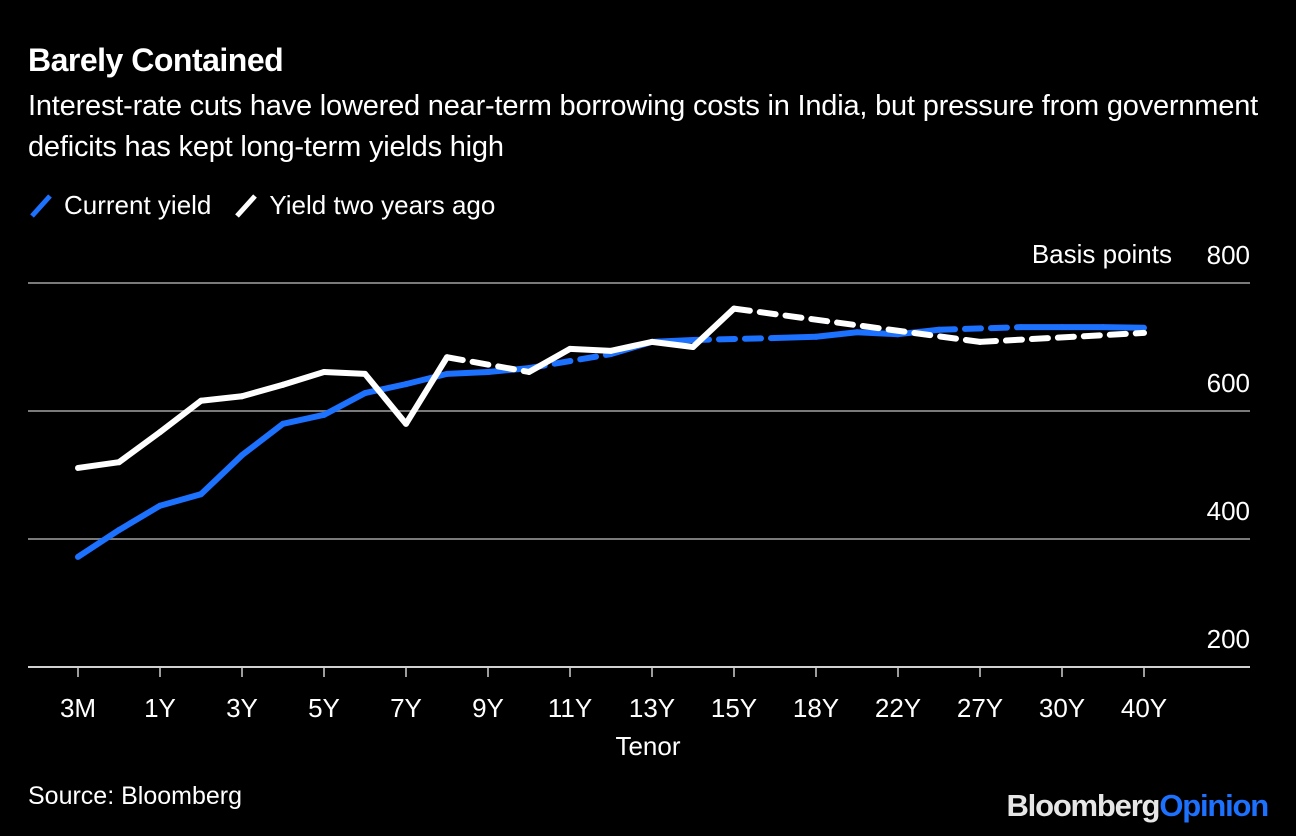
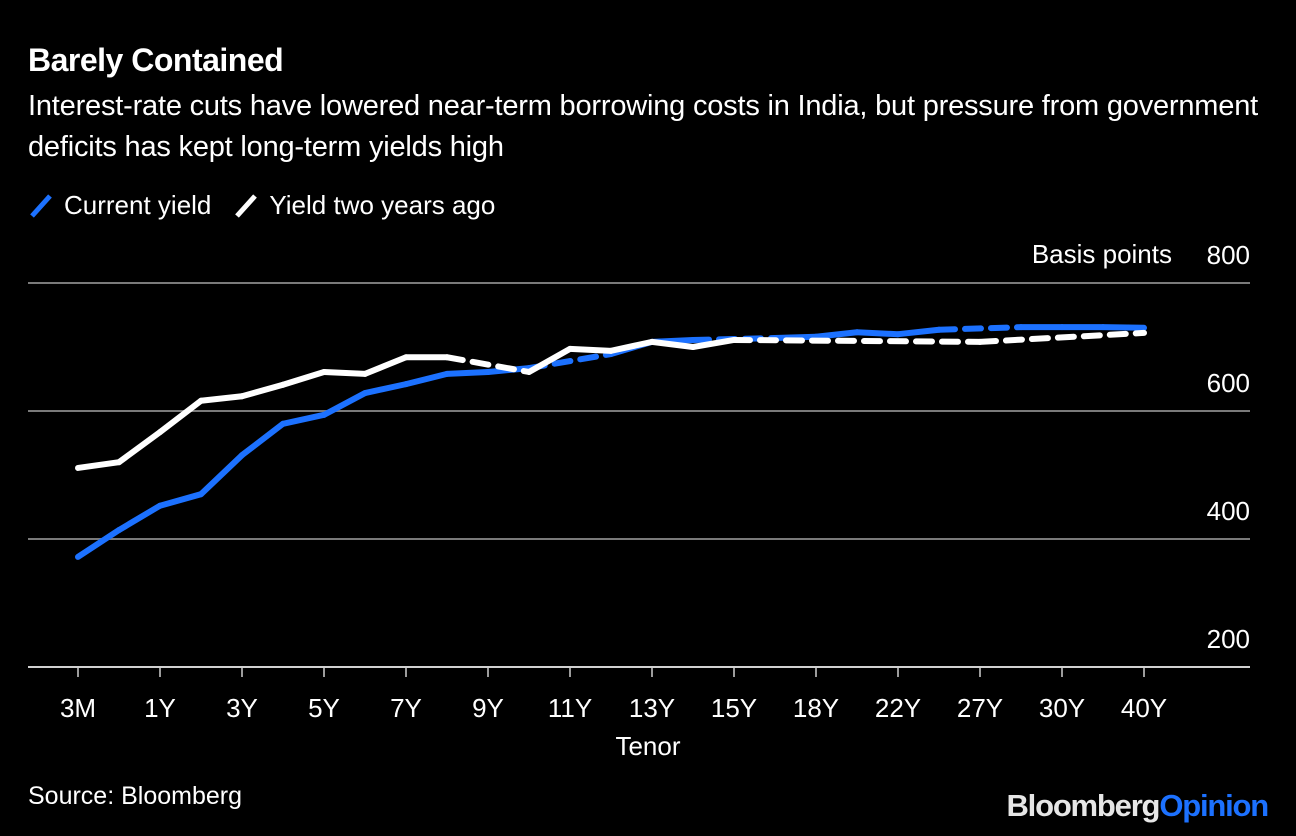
Yield two years ago/7Y: 580 -> 680
Yield two years ago/15Y: 760 -> 710
